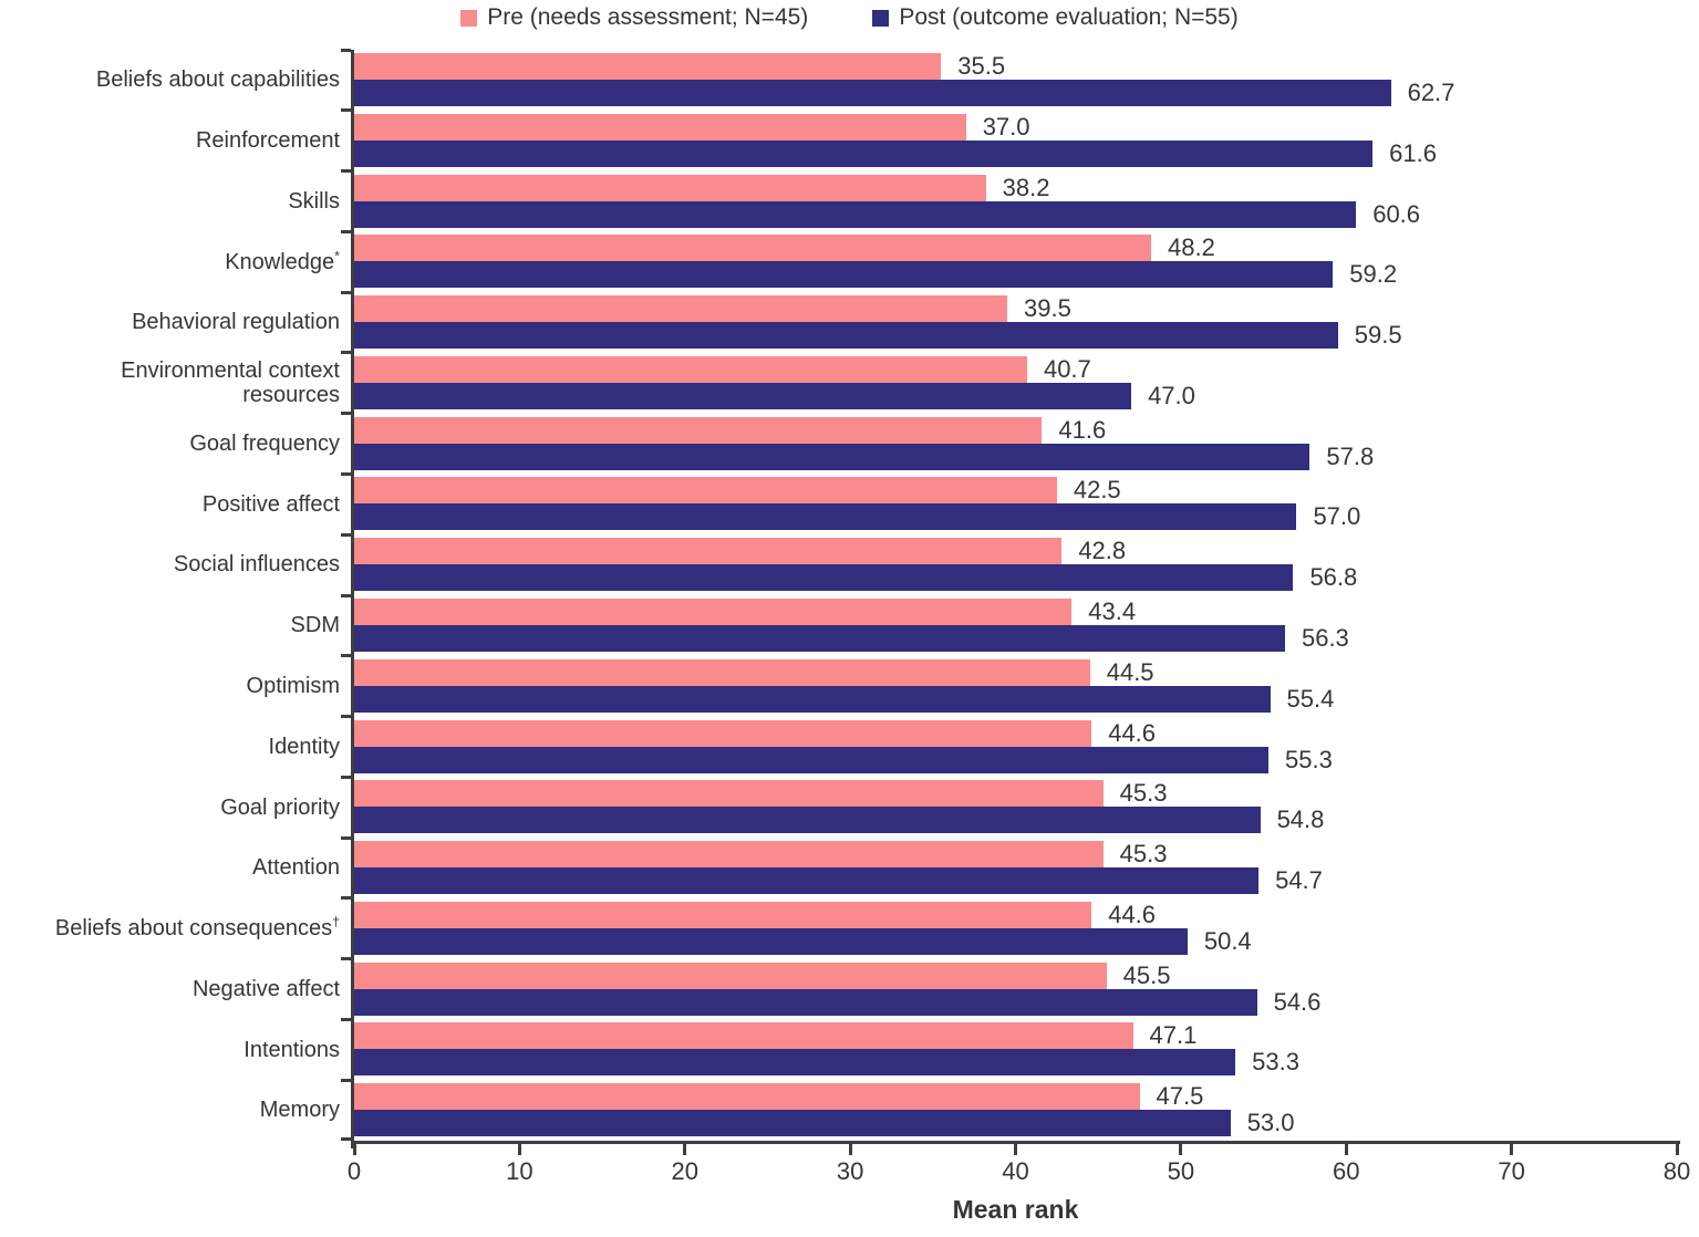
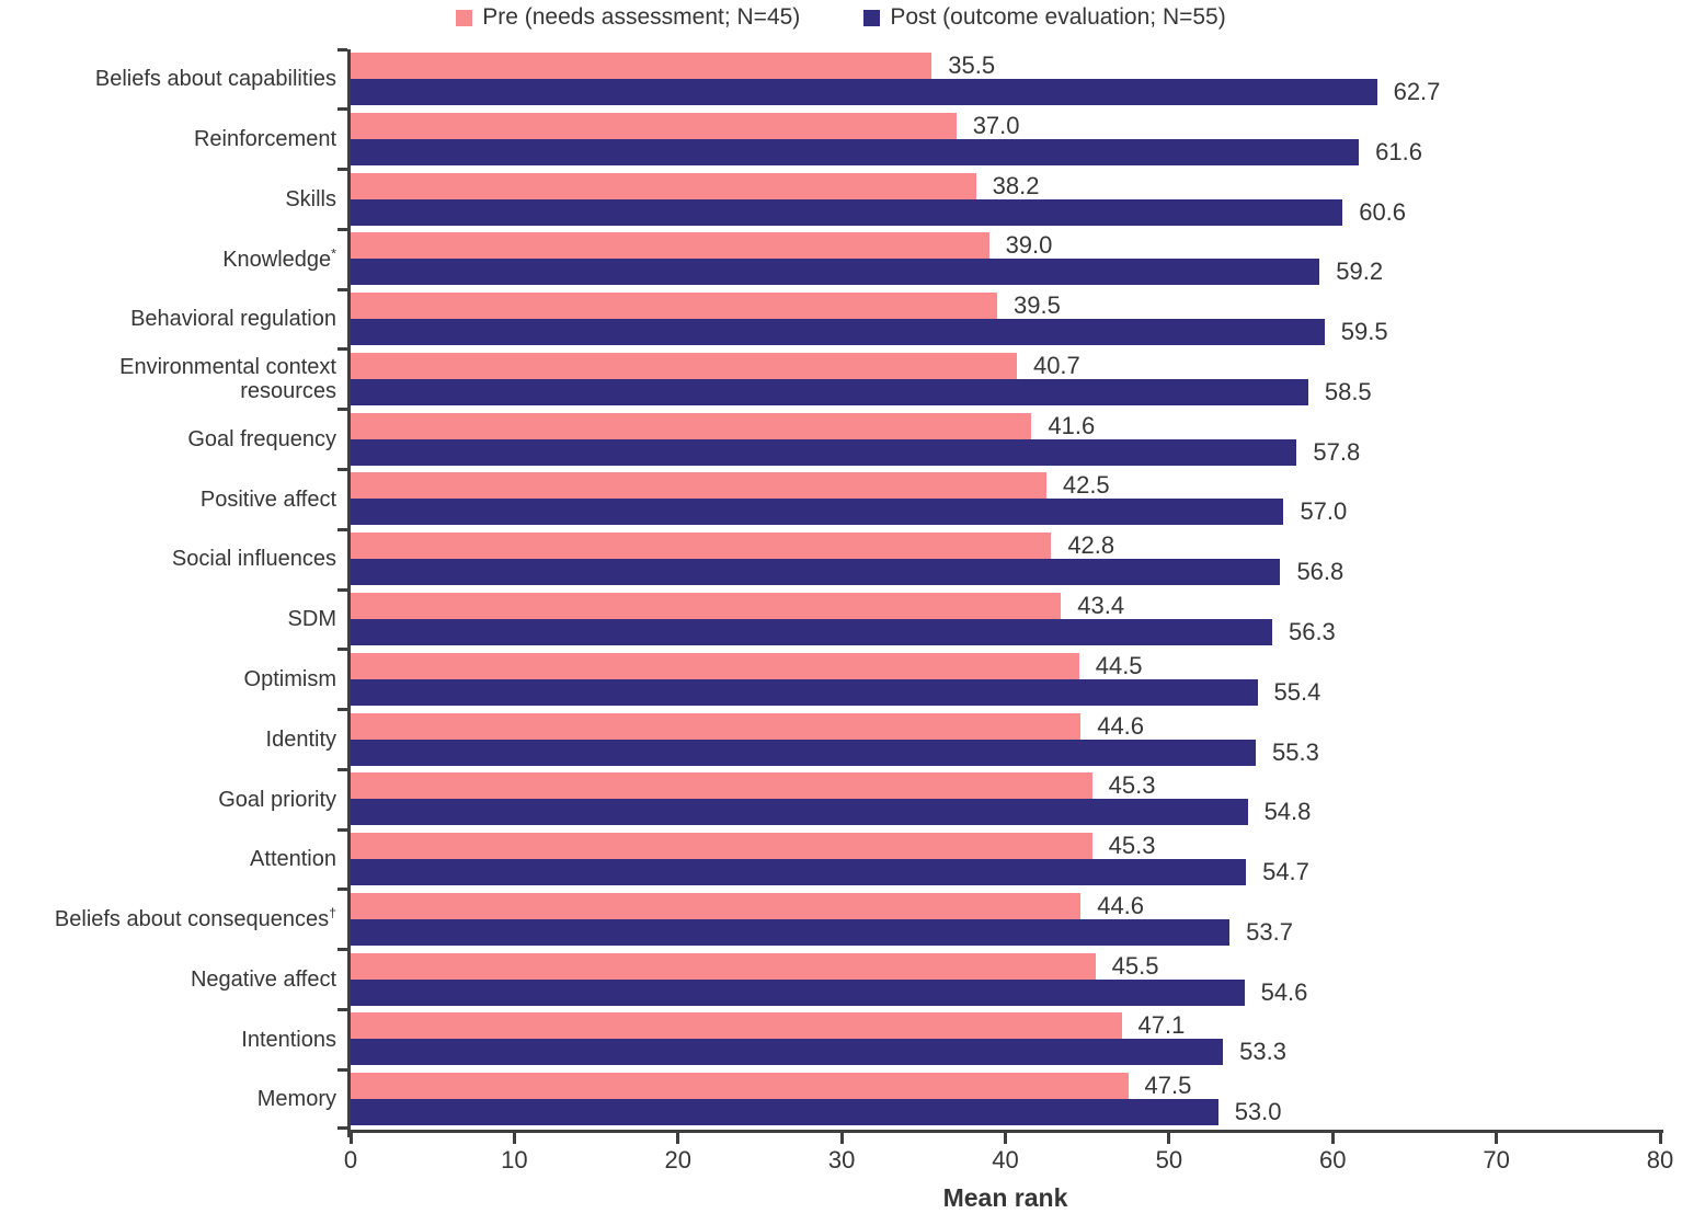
Pre (needs assessment; N=45)/Knowledge*: 48.2 -> 39.0
Post (outcome evaluation; N=55)/Environmental context resources: 47.0 -> 58.5
Post (outcome evaluation; N=55)/Beliefs about consequences†: 50.4 -> 53.7
